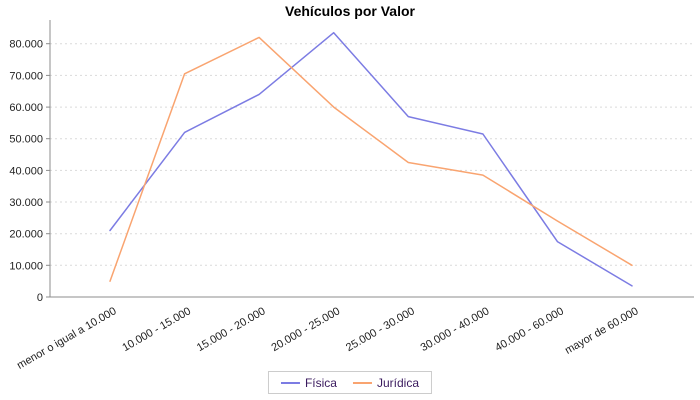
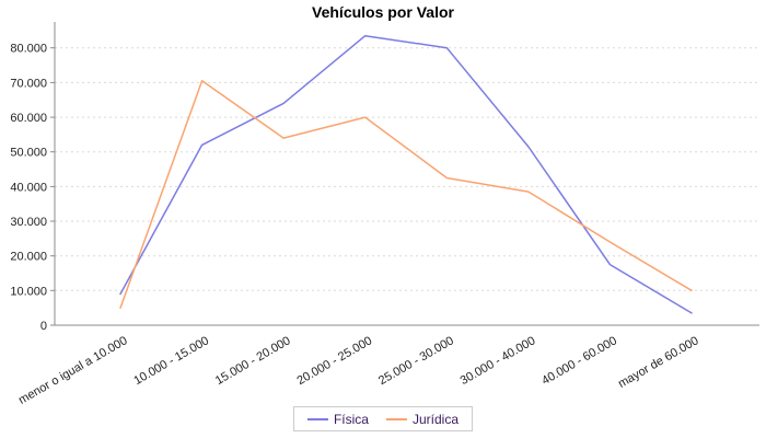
Física/menor o igual a 10.000: 21000 -> 9000
Jurídica/15.000 - 20.000: 82000 -> 54000
Física/25.000 - 30.000: 57000 -> 80000
